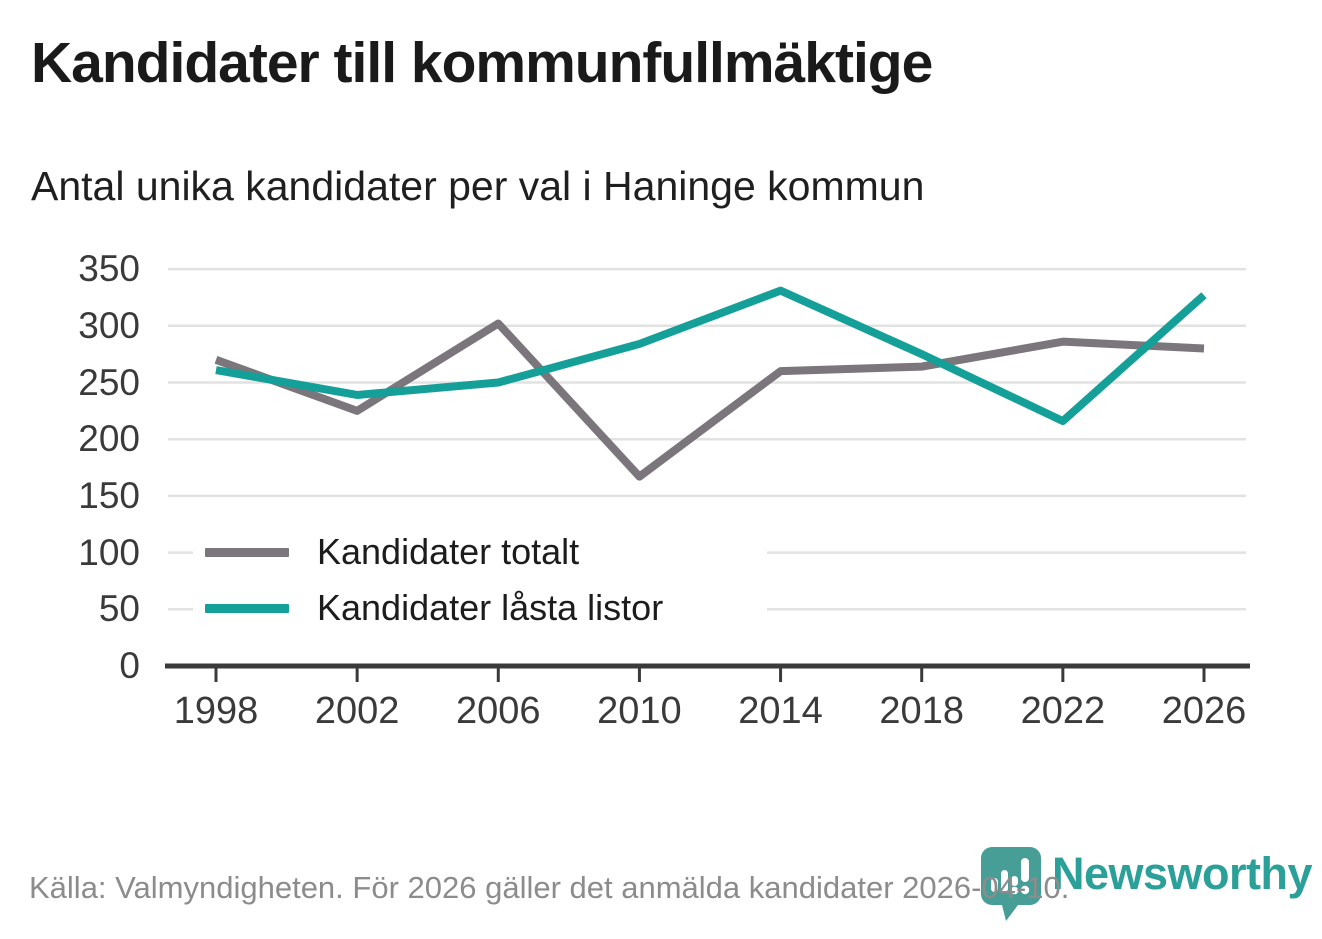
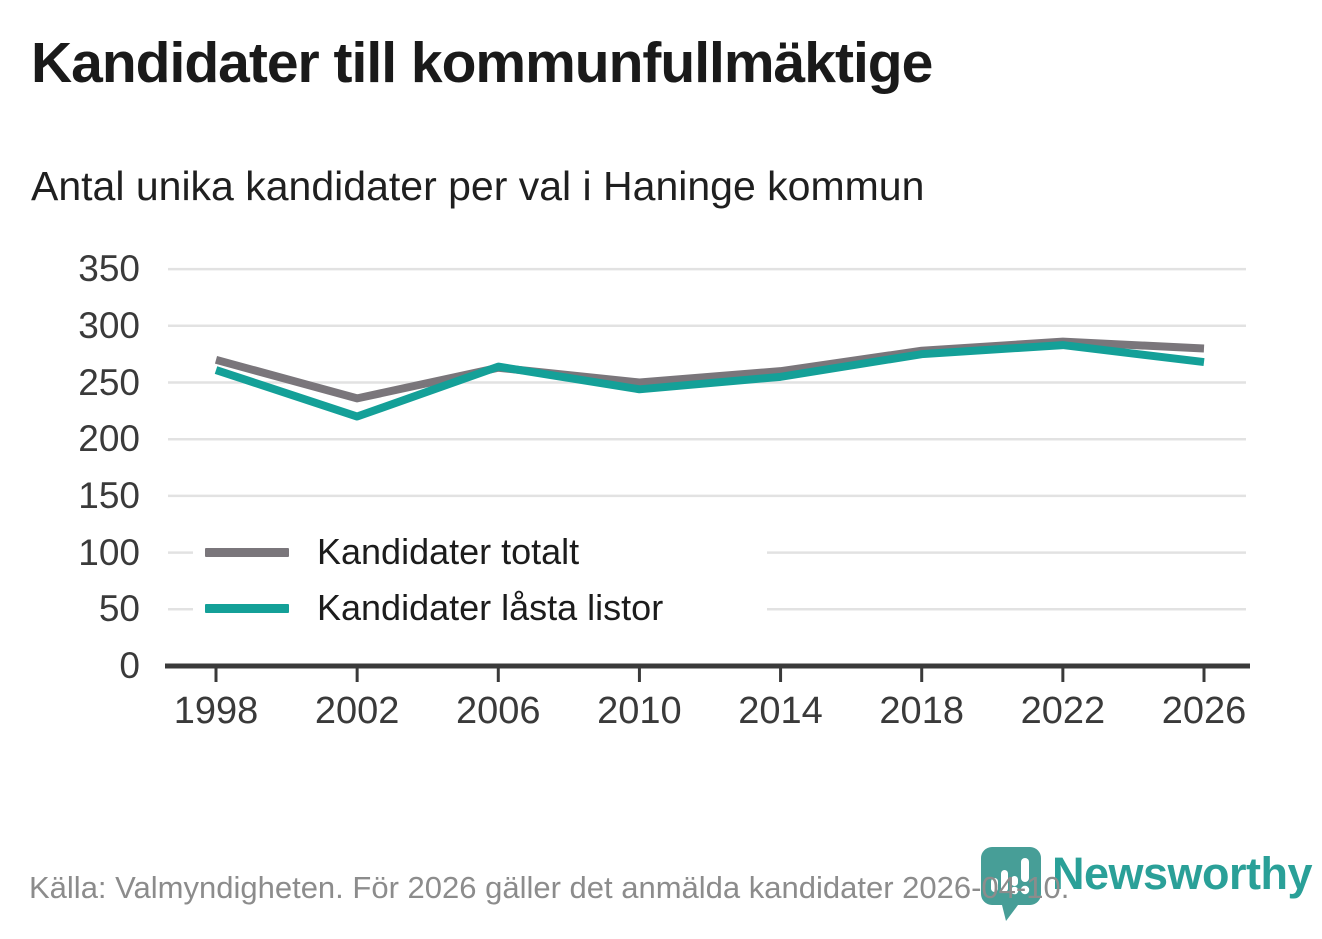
Kandidater totalt/2002: 225 -> 236
Kandidater låsta listor/2002: 239 -> 220
Kandidater totalt/2006: 302 -> 263
Kandidater låsta listor/2006: 250 -> 264
Kandidater totalt/2010: 167 -> 250
Kandidater låsta listor/2010: 284 -> 244
Kandidater låsta listor/2014: 331 -> 255
Kandidater totalt/2018: 264 -> 278
Kandidater låsta listor/2022: 216 -> 283
Kandidater låsta listor/2026: 327 -> 268
